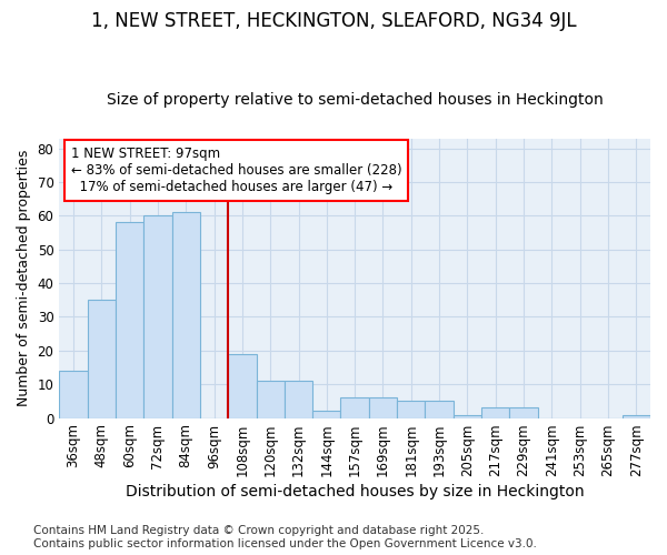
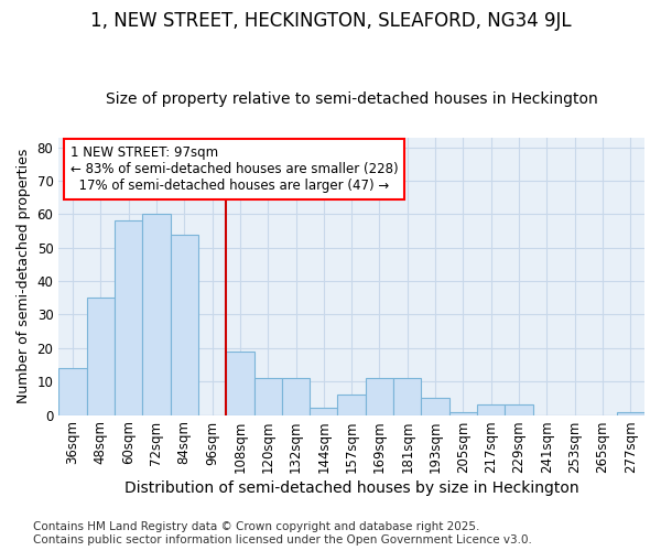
84sqm: 61 -> 54
169sqm: 6 -> 11
181sqm: 5 -> 11
